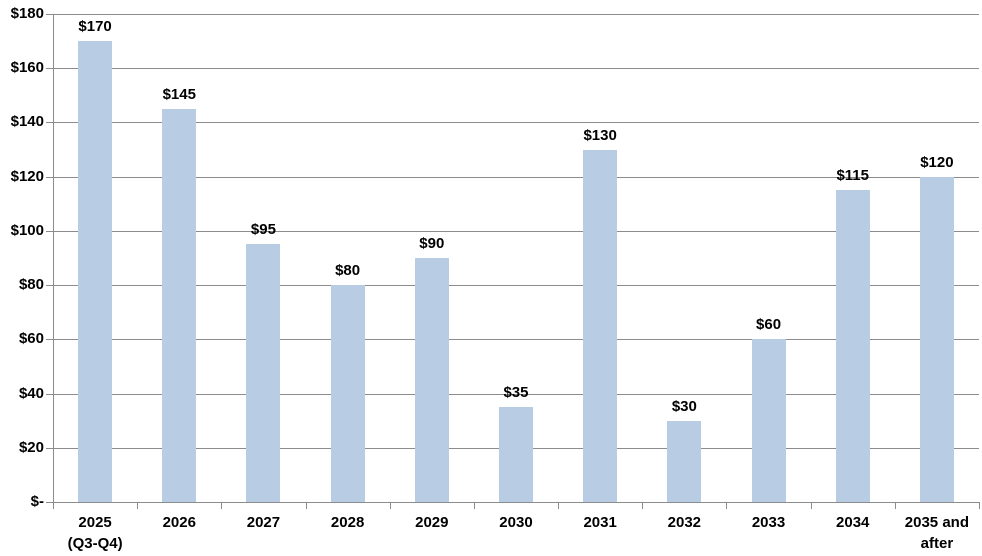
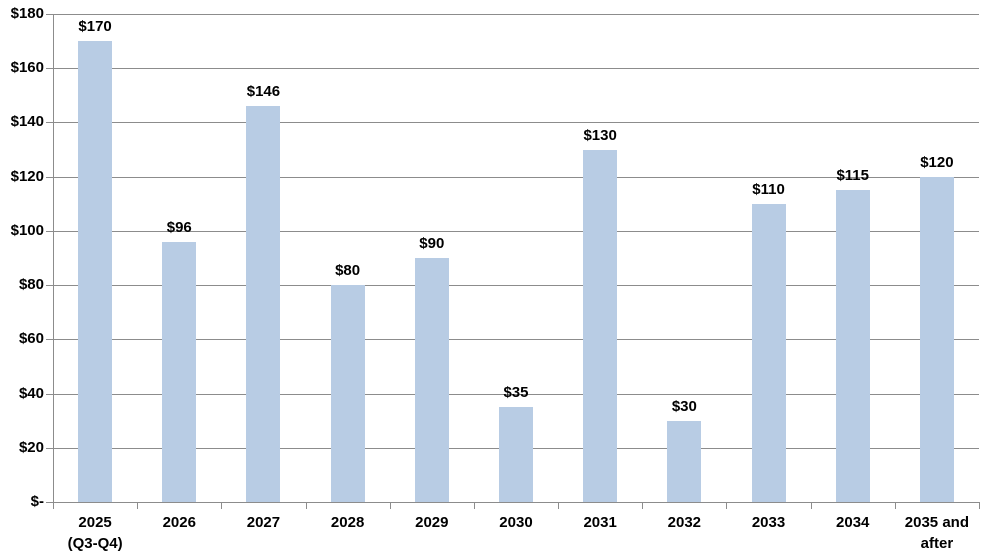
2026: $145 -> $96
2027: $95 -> $146
2033: $60 -> $110
